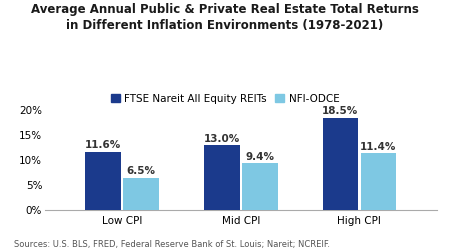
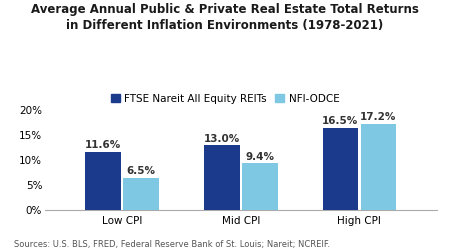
FTSE Nareit All Equity REITs/High CPI: 18.5% -> 16.5%
NFI-ODCE/High CPI: 11.4% -> 17.2%
